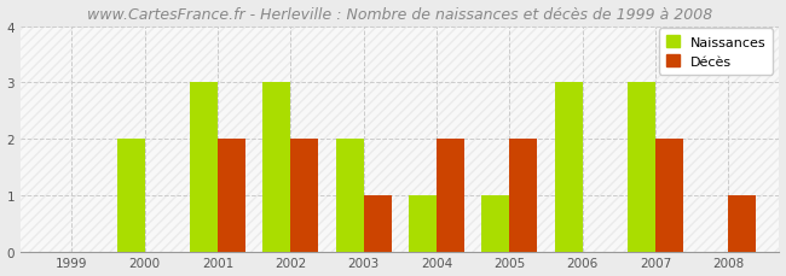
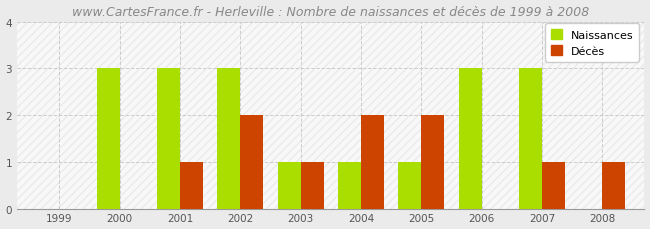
Naissances/2000: 2 -> 3
Décès/2001: 2 -> 1
Naissances/2003: 2 -> 1
Décès/2007: 2 -> 1
